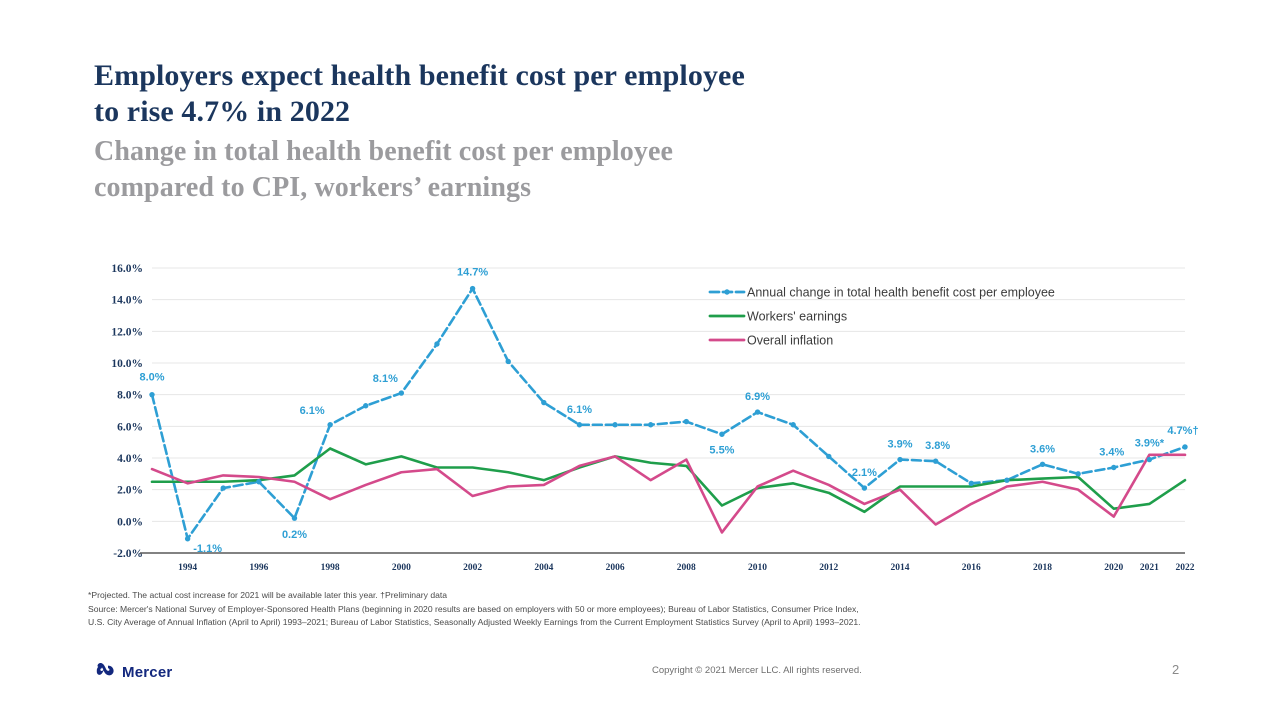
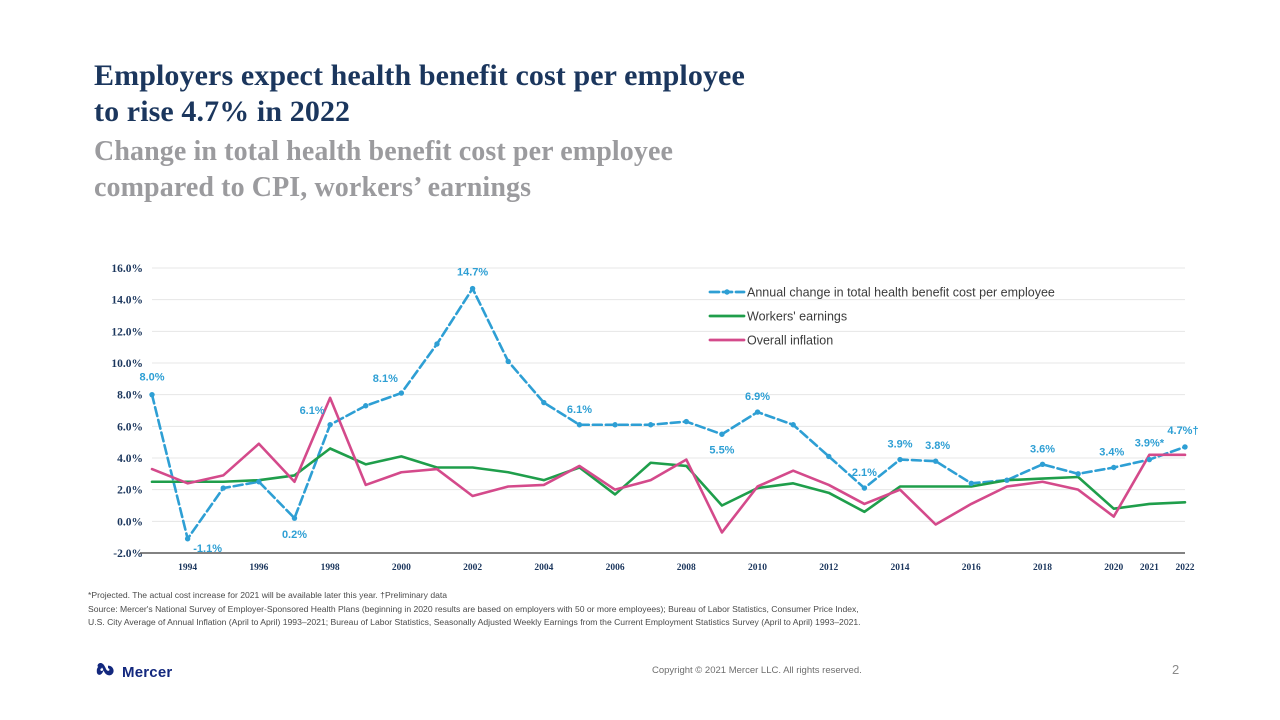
Overall inflation/1996: 2.8% -> 4.9%
Overall inflation/1998: 1.4% -> 7.8%
Workers' earnings/2006: 4.1% -> 1.7%
Overall inflation/2006: 4.1% -> 2.0%
Workers' earnings/2022: 2.6% -> 1.2%
